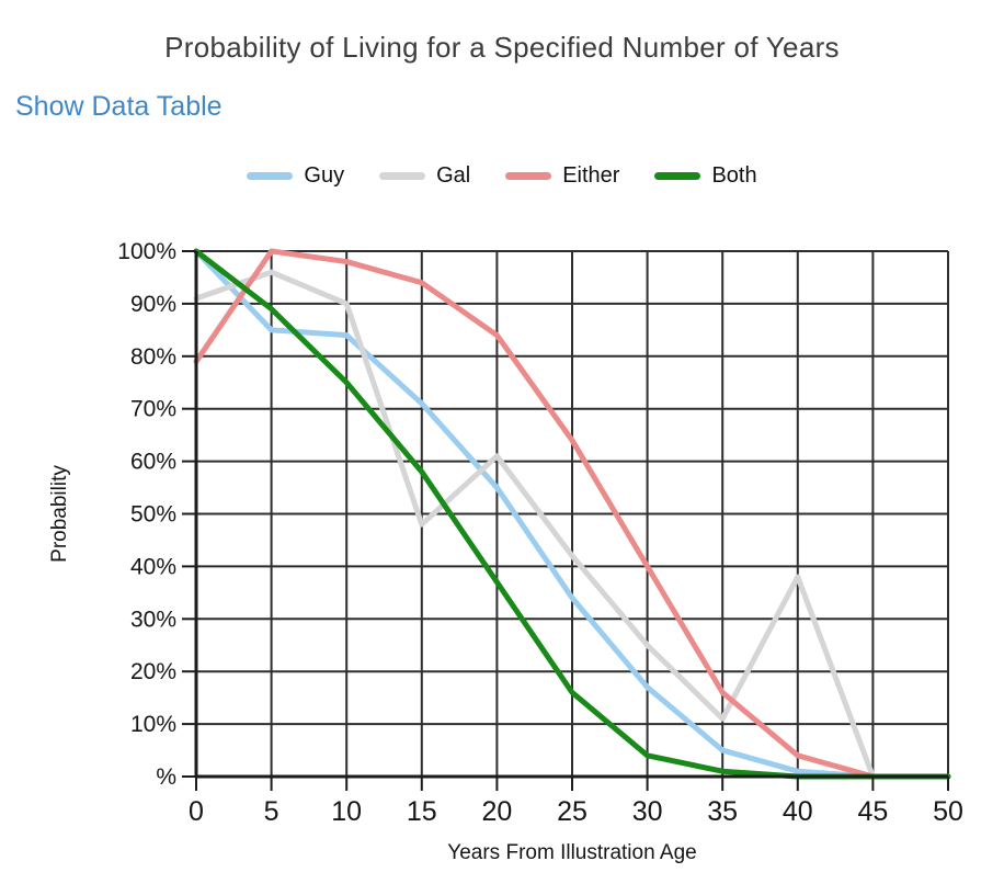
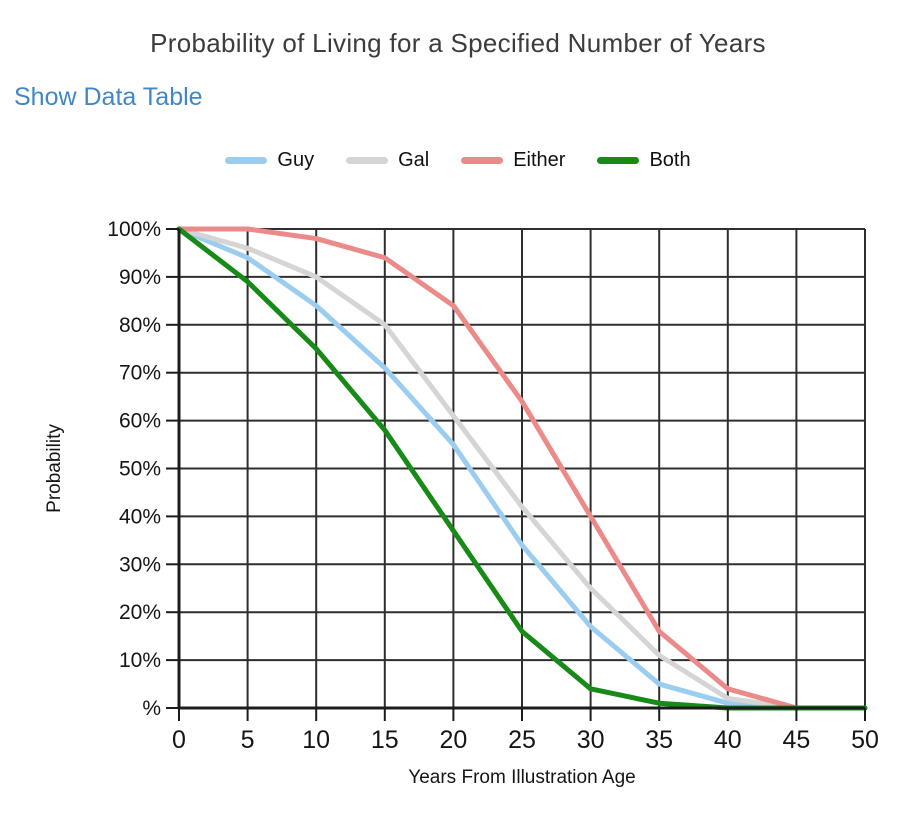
Gal/0: 91% -> 100%
Either/0: 79% -> 100%
Guy/5: 85% -> 94%
Gal/15: 48% -> 80%
Gal/40: 38% -> 2%
